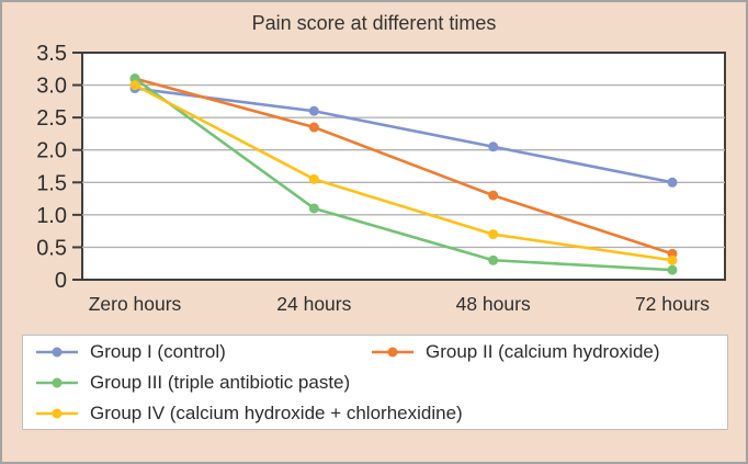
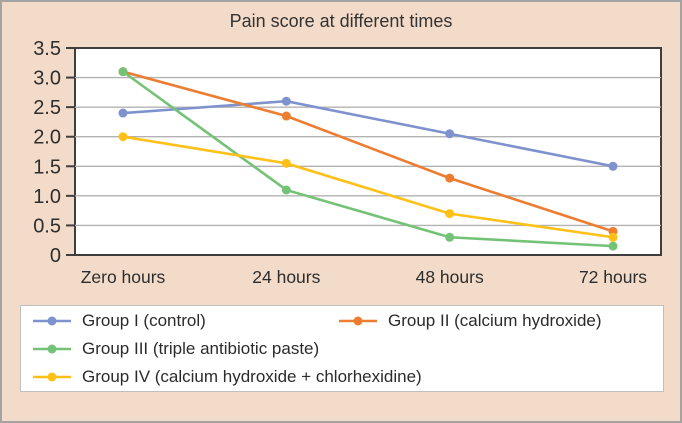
Group I (control)/Zero hours: 3.0 -> 2.4
Group IV (calcium hydroxide + chlorhexidine)/Zero hours: 3.0 -> 2.0
